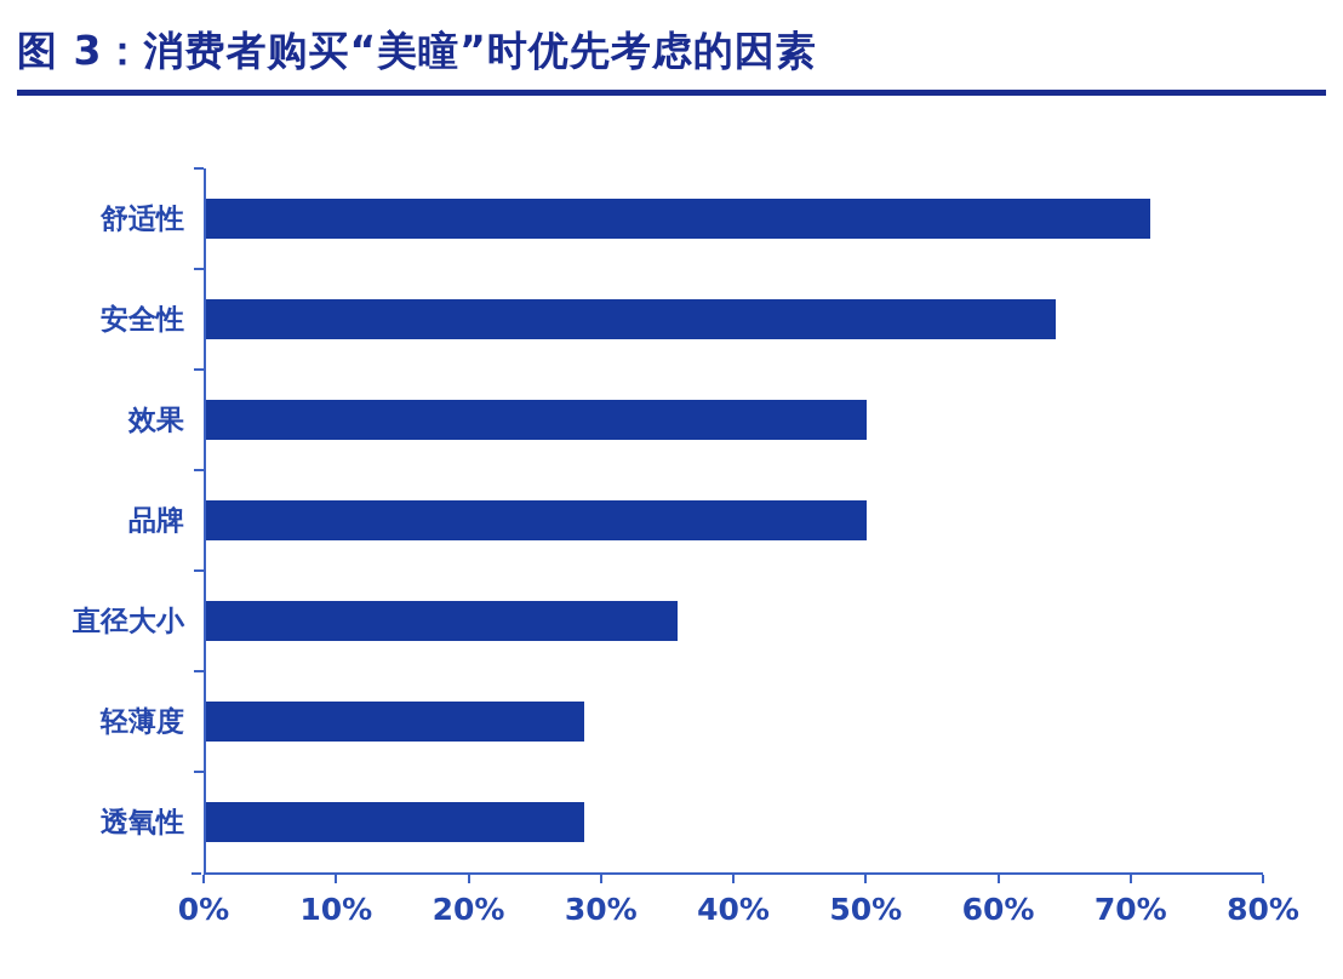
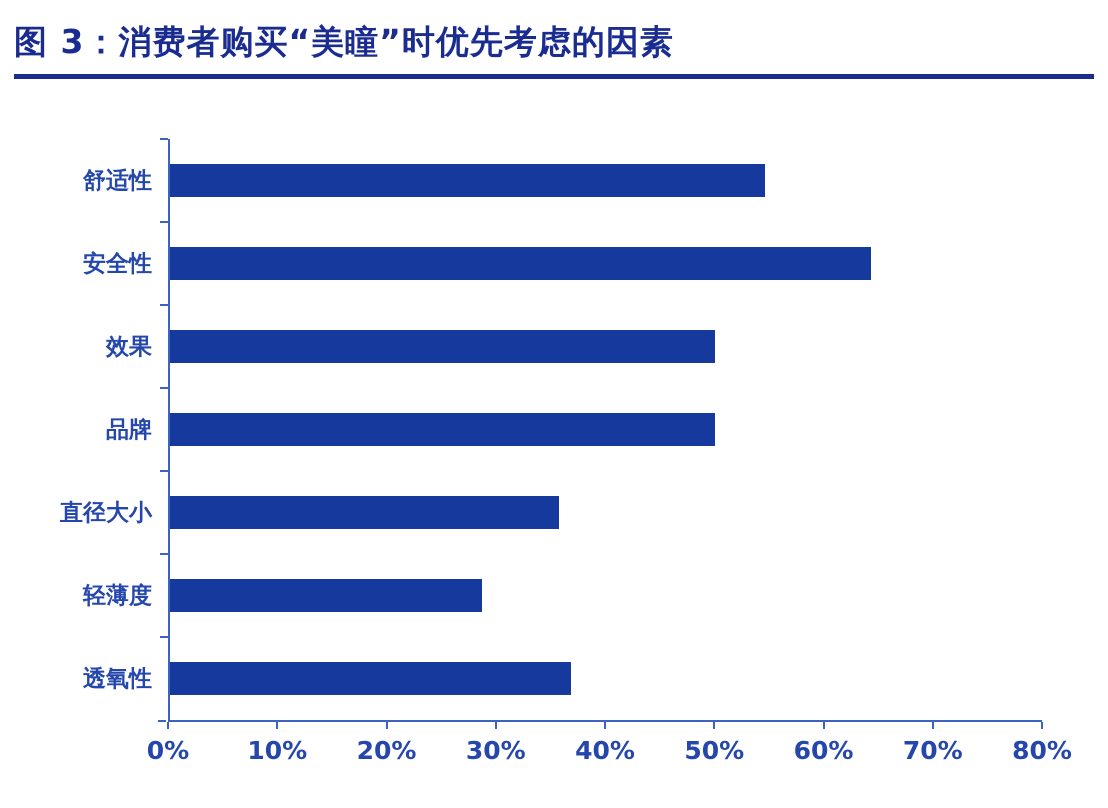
舒适性: 71.5% -> 54.6%
透氧性: 28.6% -> 36.8%
